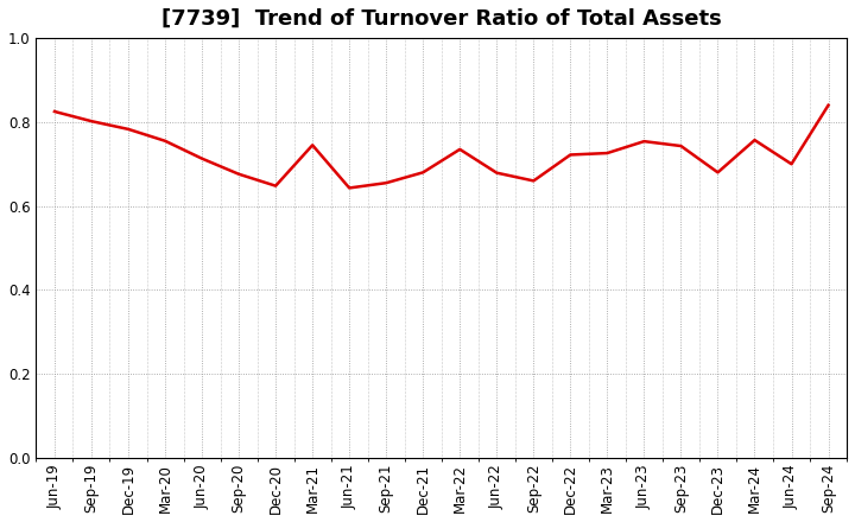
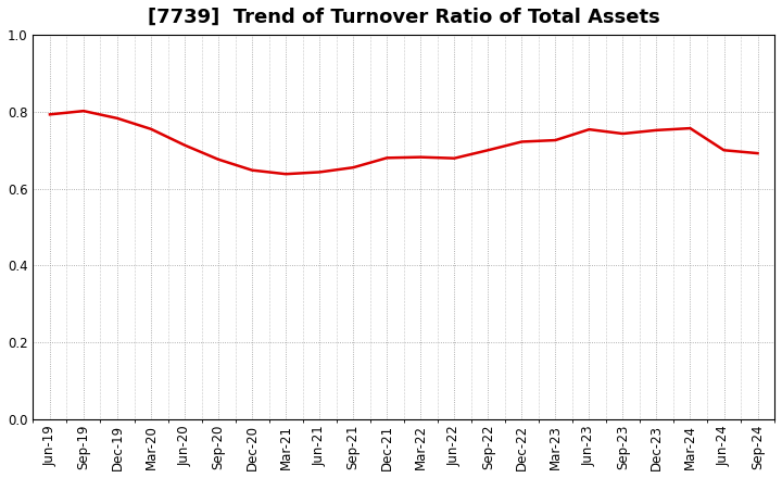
Jun-19: 0.825 -> 0.793
Mar-21: 0.745 -> 0.638
Mar-22: 0.735 -> 0.682
Sep-22: 0.660 -> 0.700
Dec-23: 0.680 -> 0.752
Sep-24: 0.840 -> 0.692
